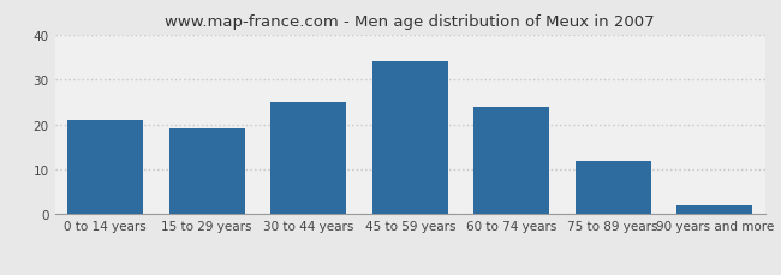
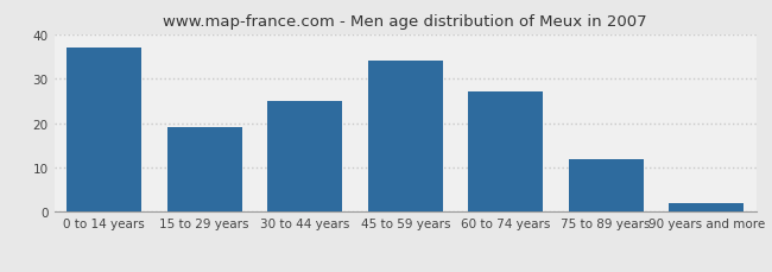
0 to 14 years: 21 -> 37
60 to 74 years: 24 -> 27
